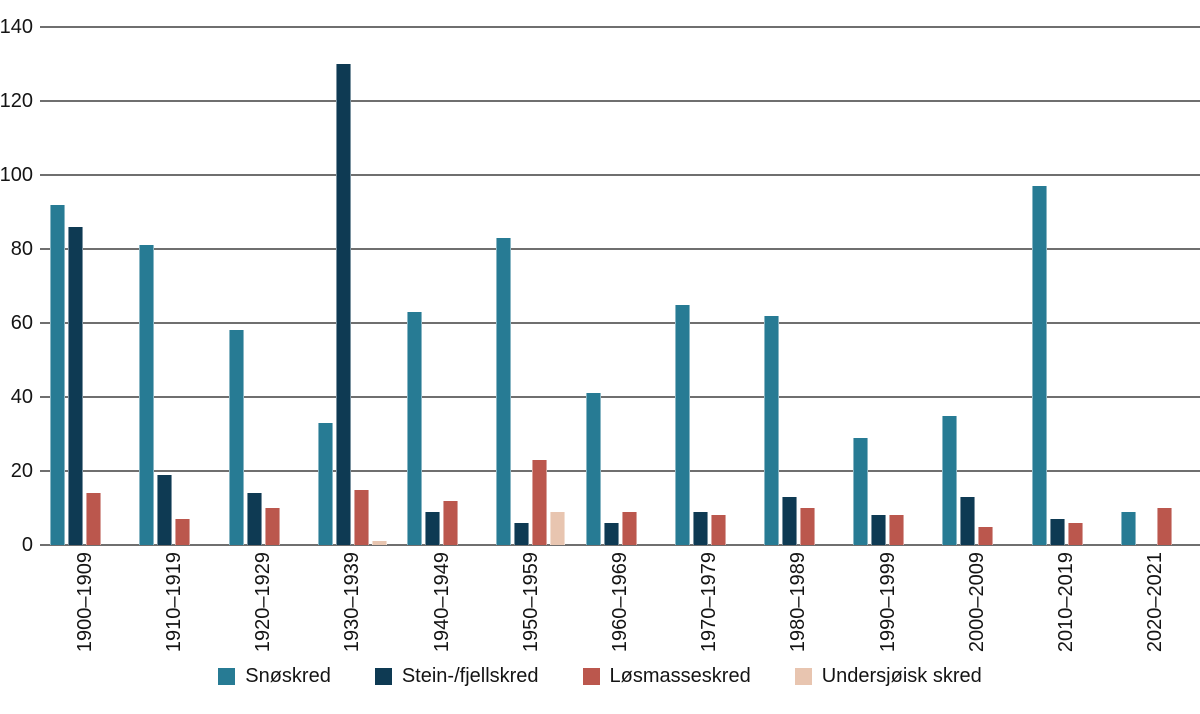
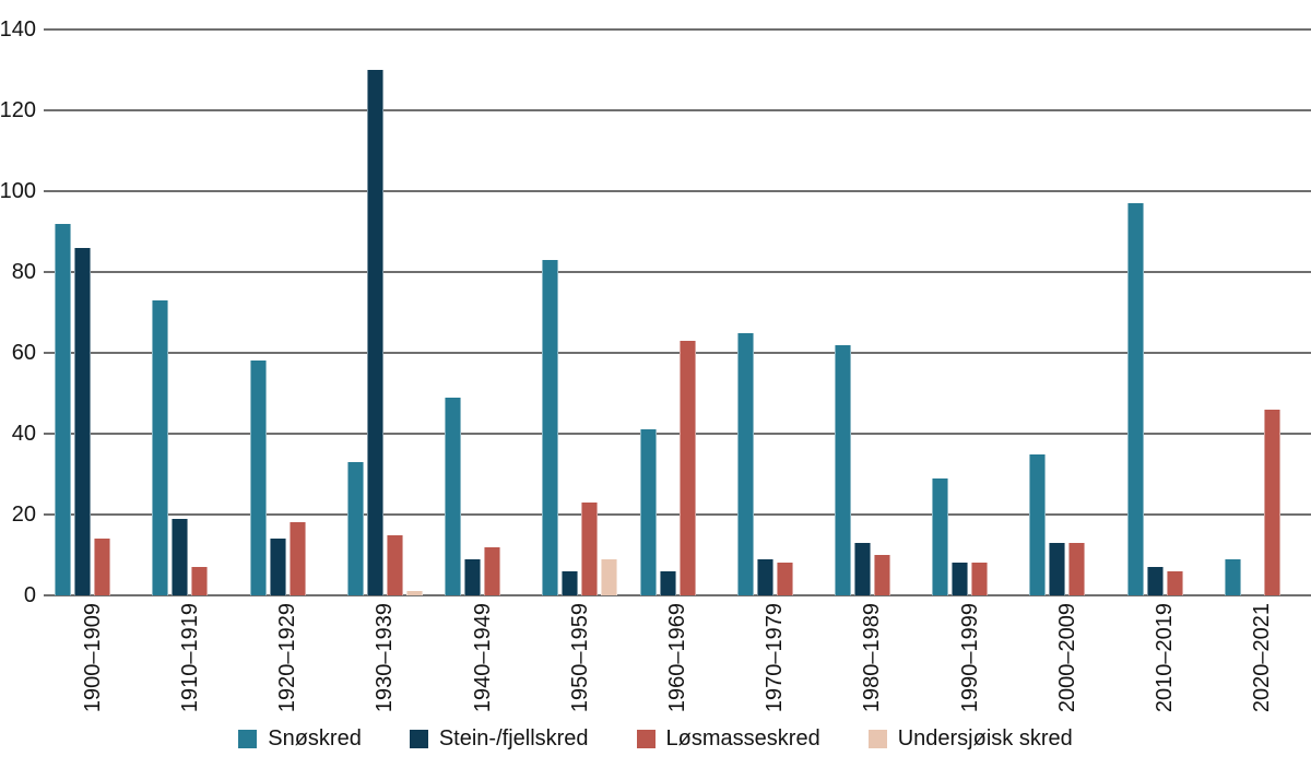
Snøskred/1910–1919: 81 -> 73
Løsmasseskred/1920–1929: 10 -> 18
Snøskred/1940–1949: 63 -> 49
Løsmasseskred/1960–1969: 9 -> 63
Løsmasseskred/2000–2009: 5 -> 13
Løsmasseskred/2020–2021: 10 -> 46
